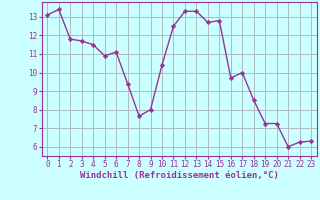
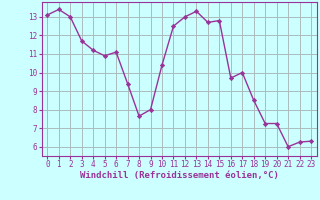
2: 11.8 -> 13.0
4: 11.5 -> 11.2
12: 13.3 -> 13.0
